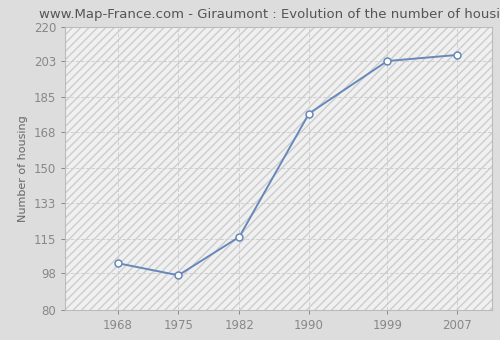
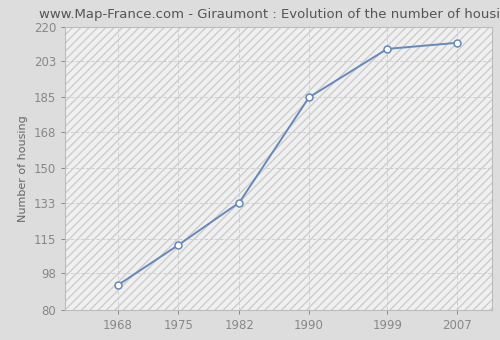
1968: 103 -> 92
1975: 97 -> 112
1982: 116 -> 133
1990: 177 -> 185
1999: 203 -> 209
2007: 206 -> 212
